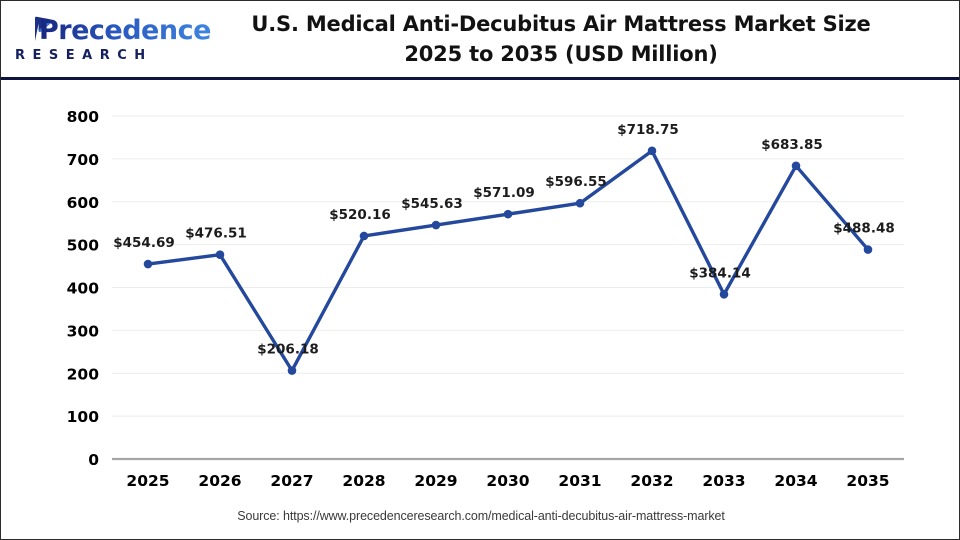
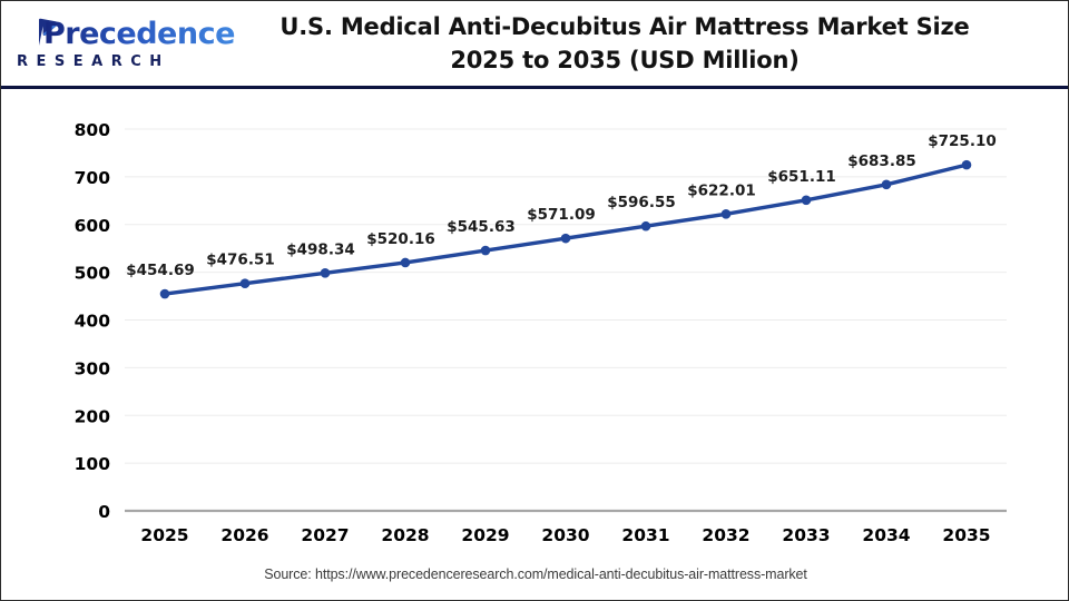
2027: $206.18 -> $498.34
2032: $718.75 -> $622.01
2033: $384.14 -> $651.11
2035: $488.48 -> $725.10
